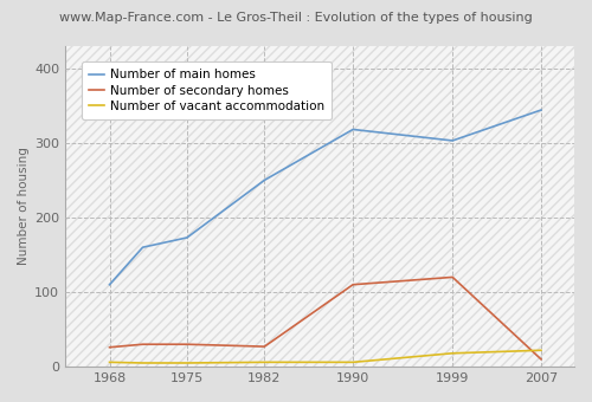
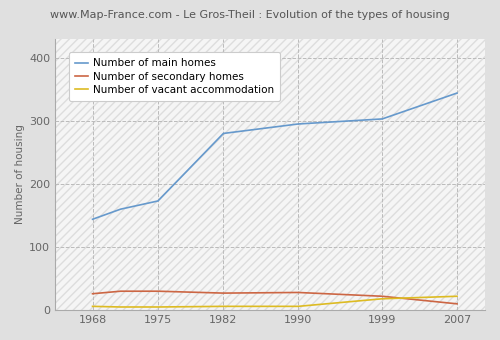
Number of main homes/1968: 110 -> 144
Number of main homes/1982: 250 -> 280
Number of main homes/1990: 318 -> 295
Number of secondary homes/1990: 110 -> 28
Number of secondary homes/1999: 120 -> 22
